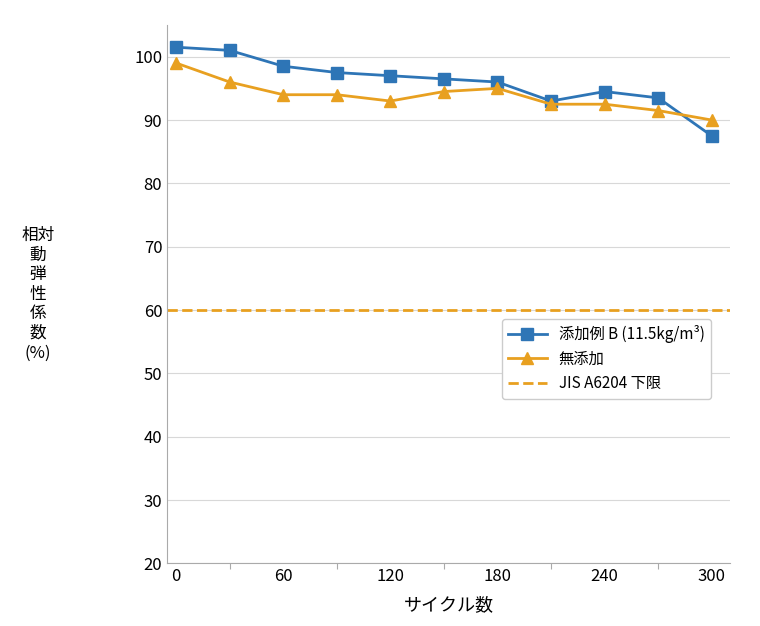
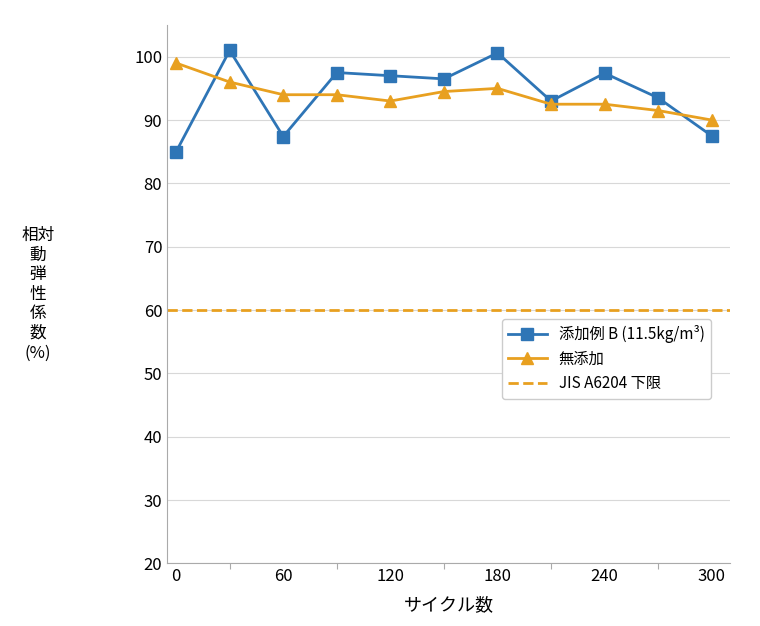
添加例 B (11.5kg/m³)/0: 101.5 -> 85.0
添加例 B (11.5kg/m³)/60: 98.5 -> 87.4
添加例 B (11.5kg/m³)/180: 96.0 -> 100.6
添加例 B (11.5kg/m³)/240: 94.5 -> 97.4
